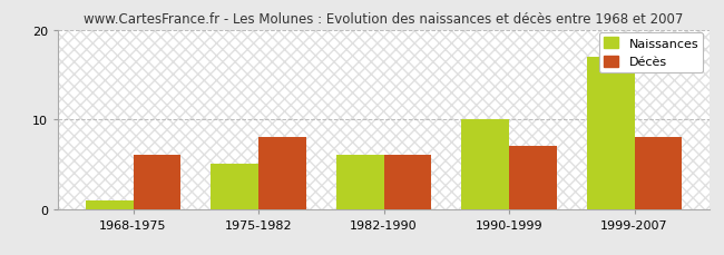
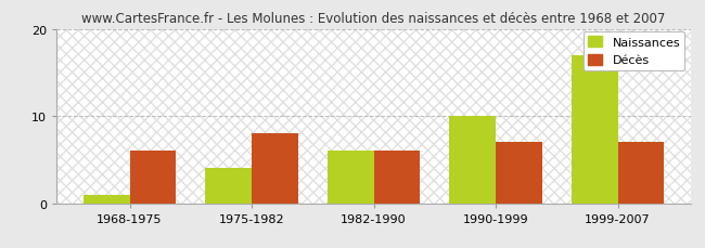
Naissances/1975-1982: 5 -> 4
Décès/1999-2007: 8 -> 7
